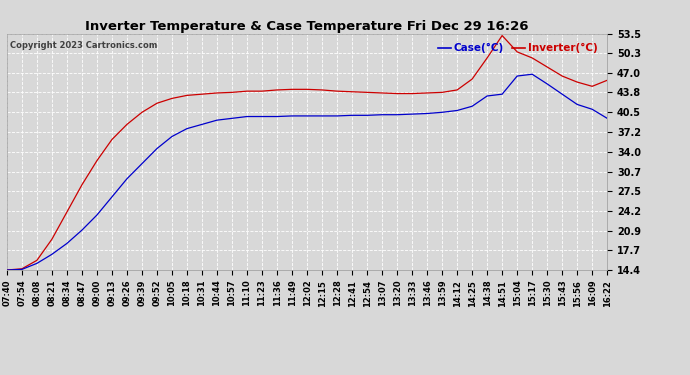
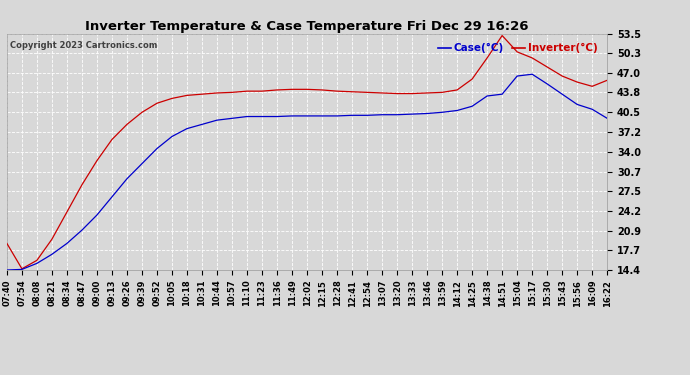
Inverter(°C)/07:40: 14.4 -> 18.8
